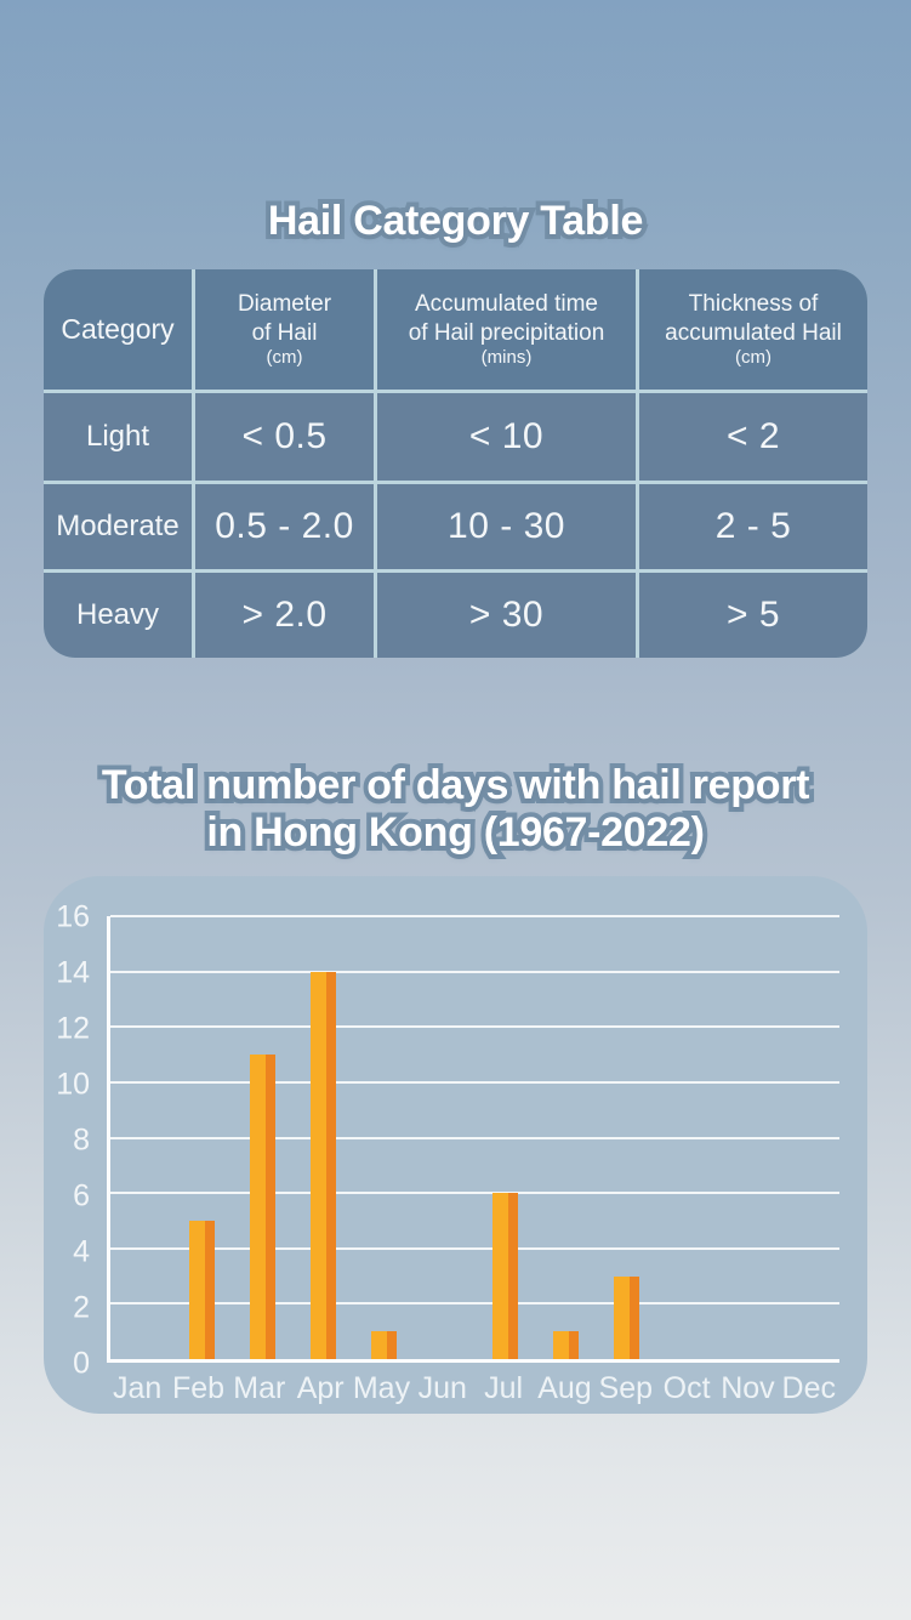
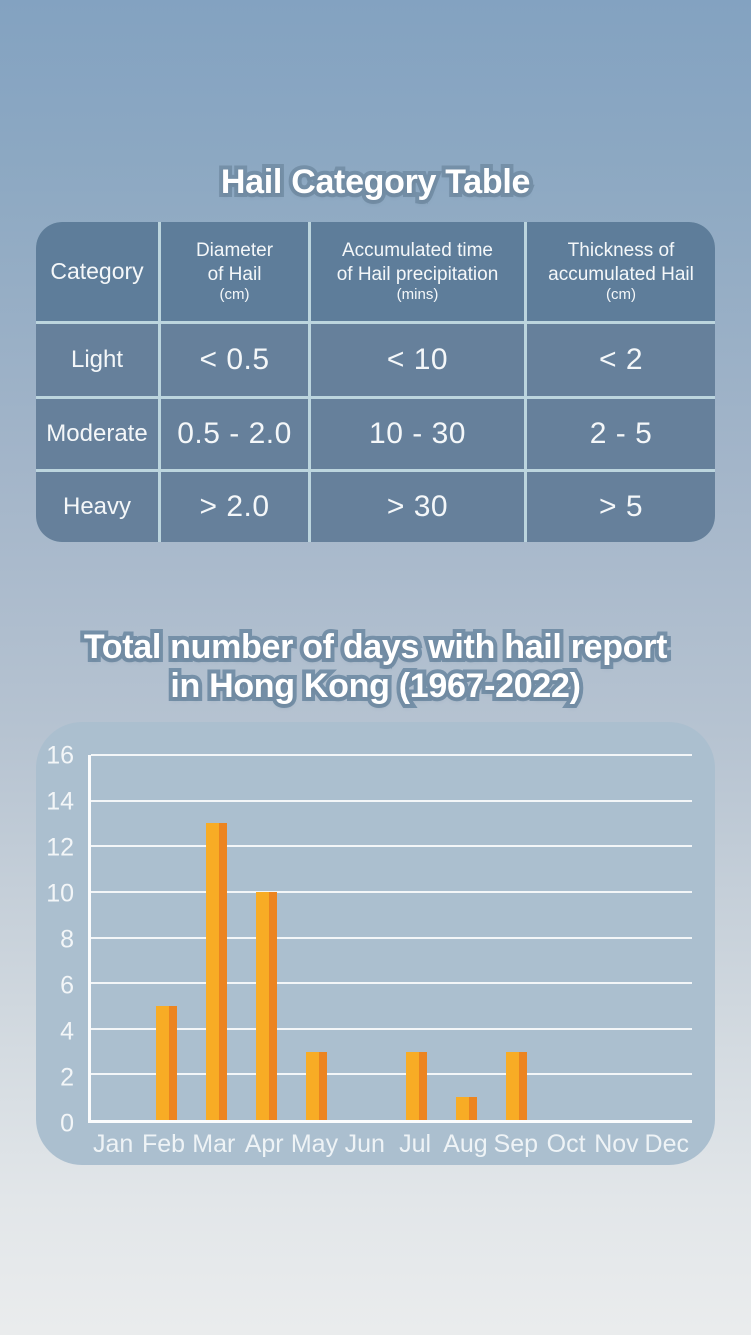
Mar: 11 -> 13
Apr: 14 -> 10
May: 1 -> 3
Jul: 6 -> 3
